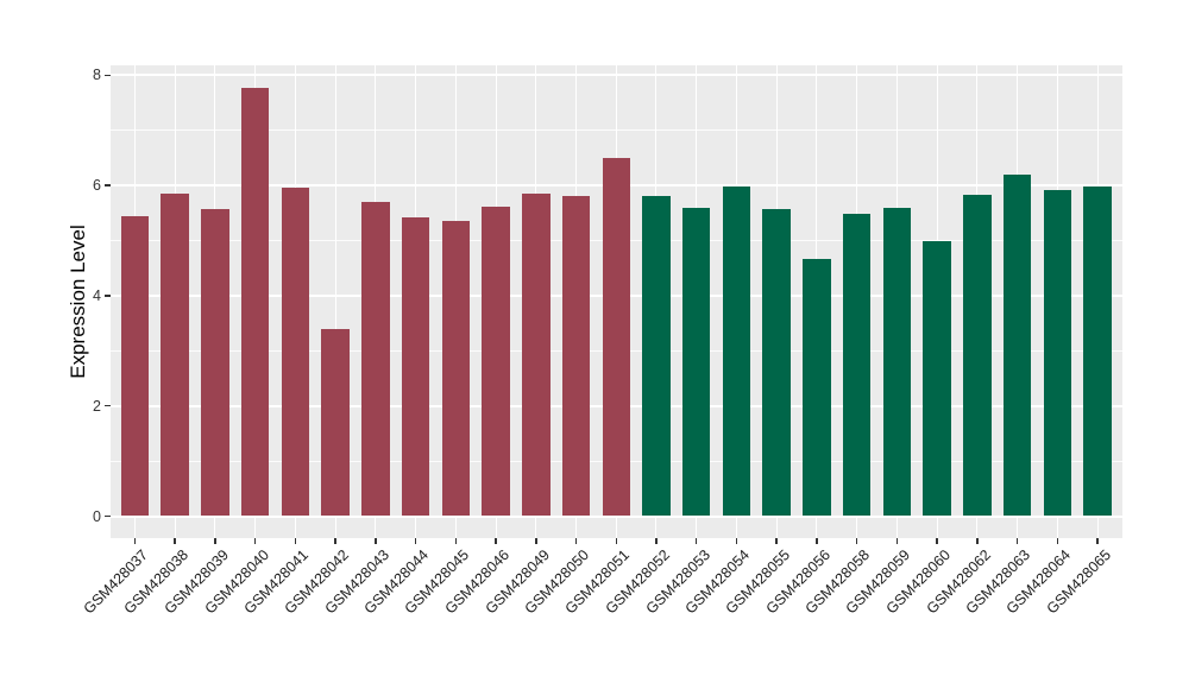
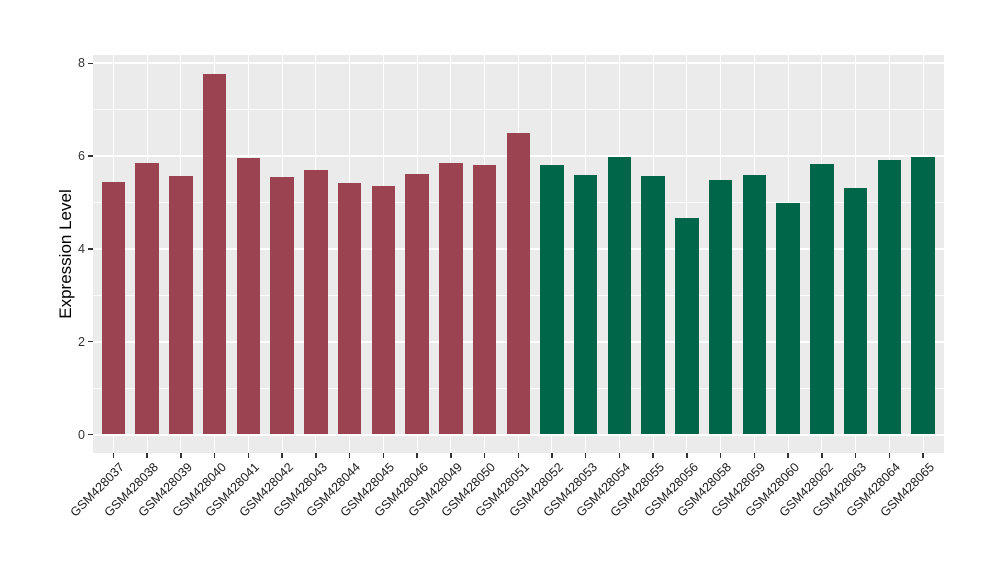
GSM428042: 3.4 -> 5.5
GSM428063: 6.2 -> 5.3
